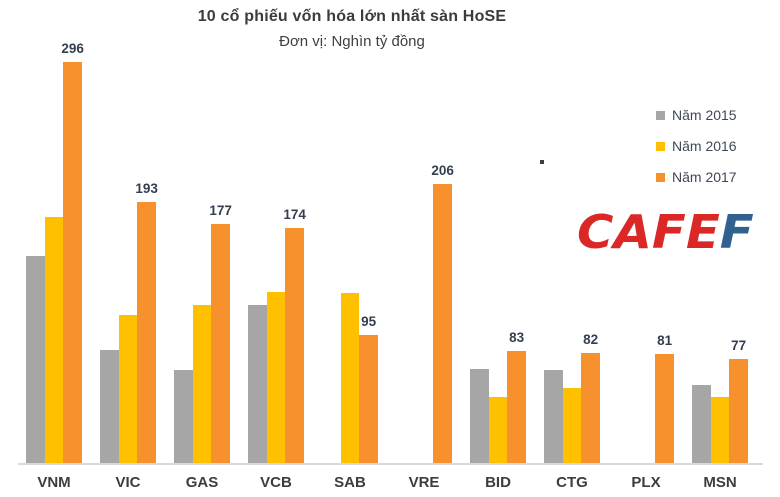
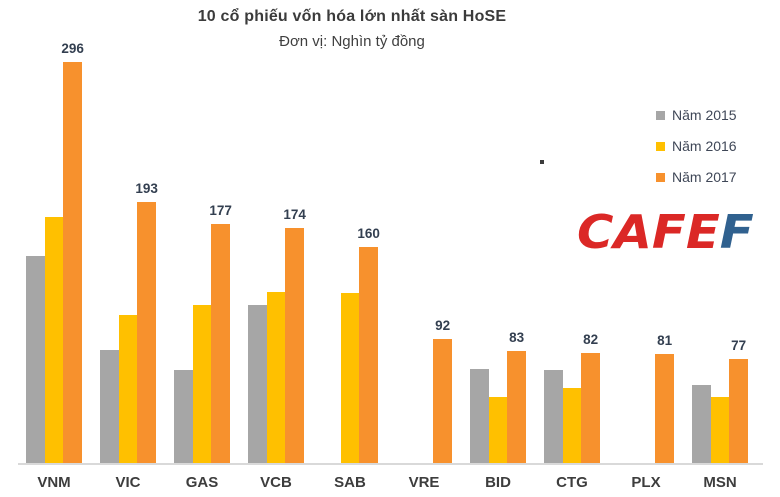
Năm 2017/SAB: 95 -> 160
Năm 2017/VRE: 206 -> 92
